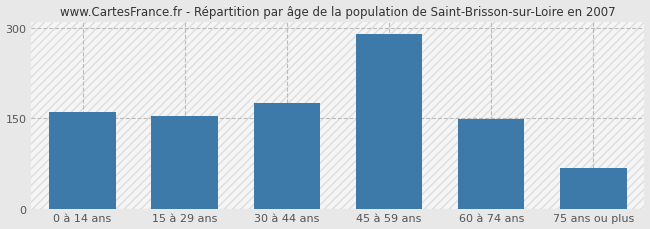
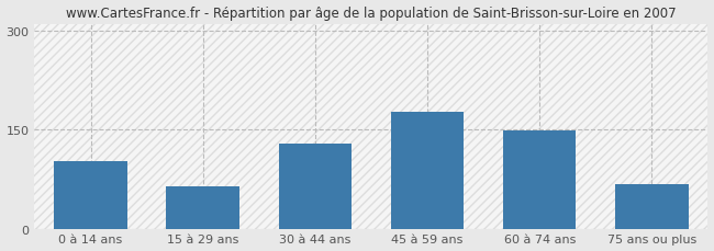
0 à 14 ans: 160 -> 102
15 à 29 ans: 153 -> 64
30 à 44 ans: 175 -> 128
45 à 59 ans: 290 -> 176
